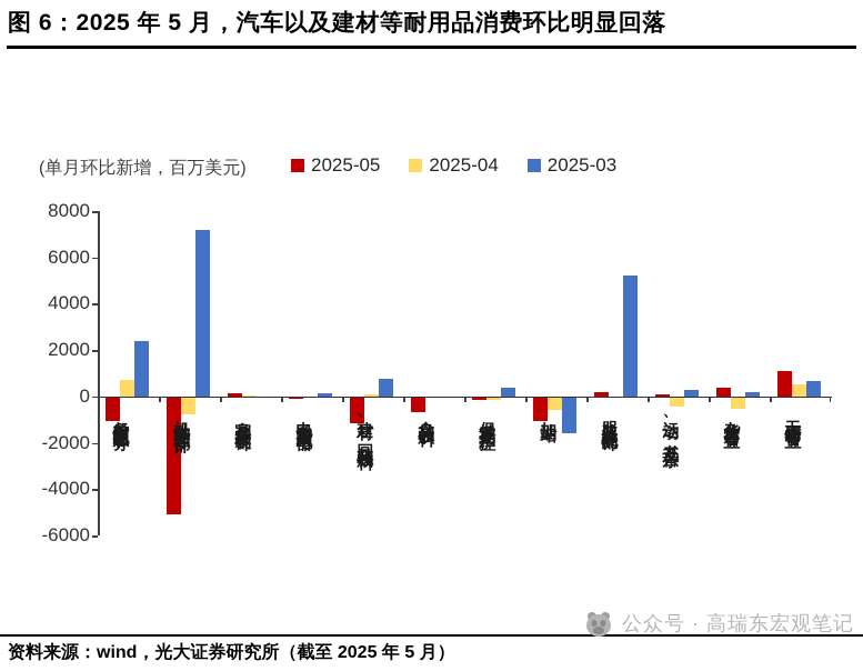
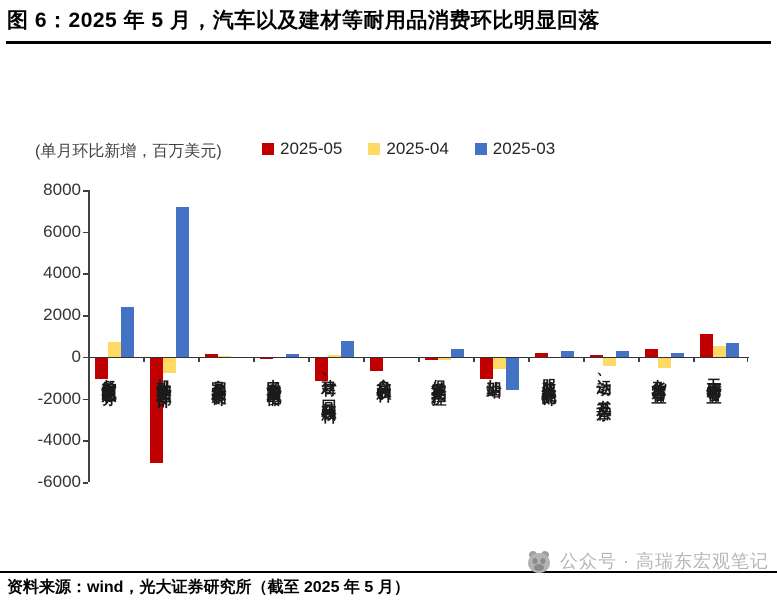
2025-03/服装及服装配饰: 5200 -> 300
